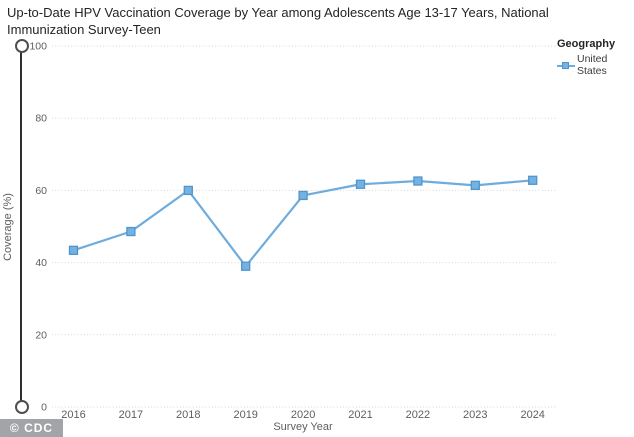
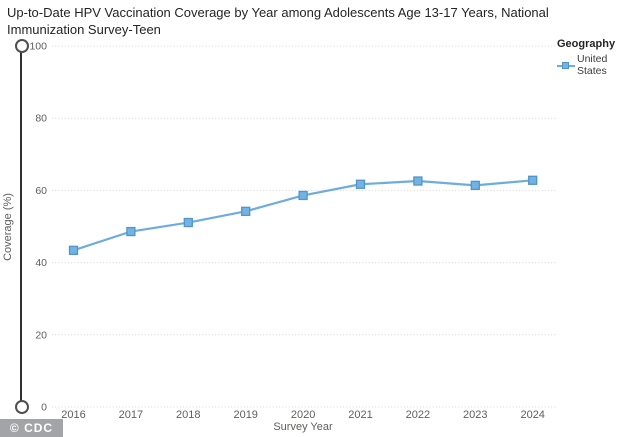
2018: 60 -> 51
2019: 39 -> 54
